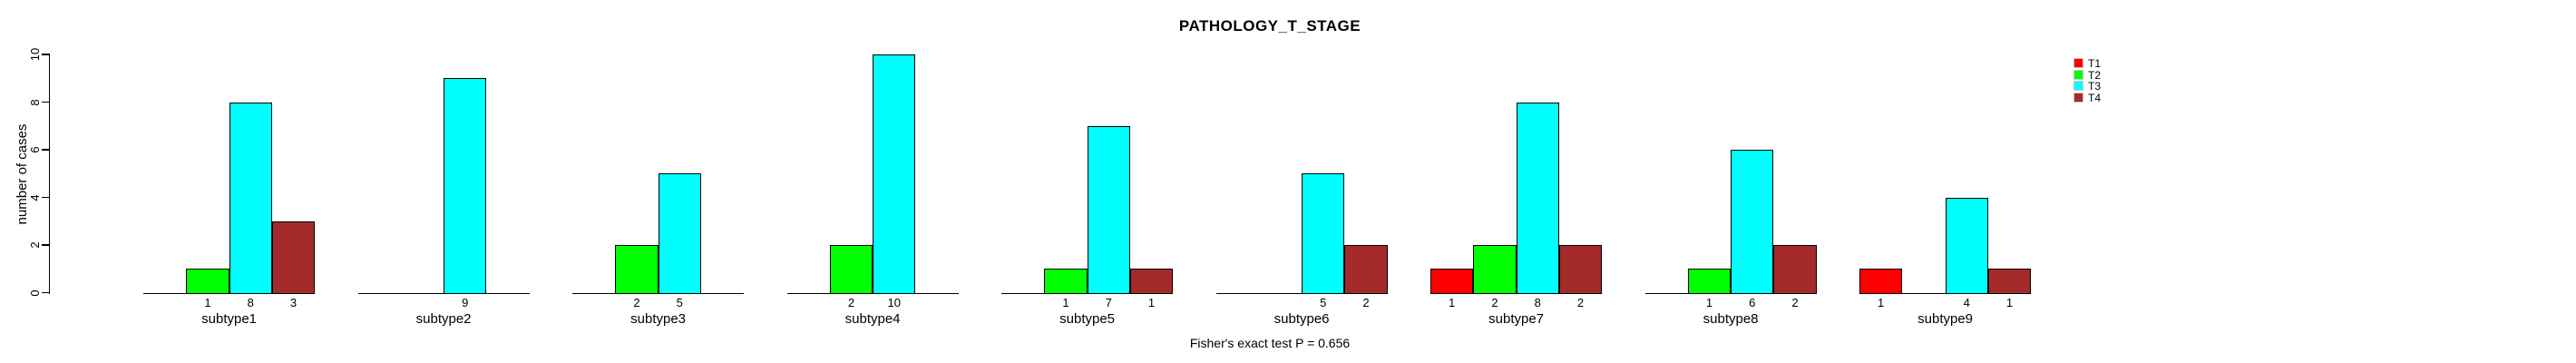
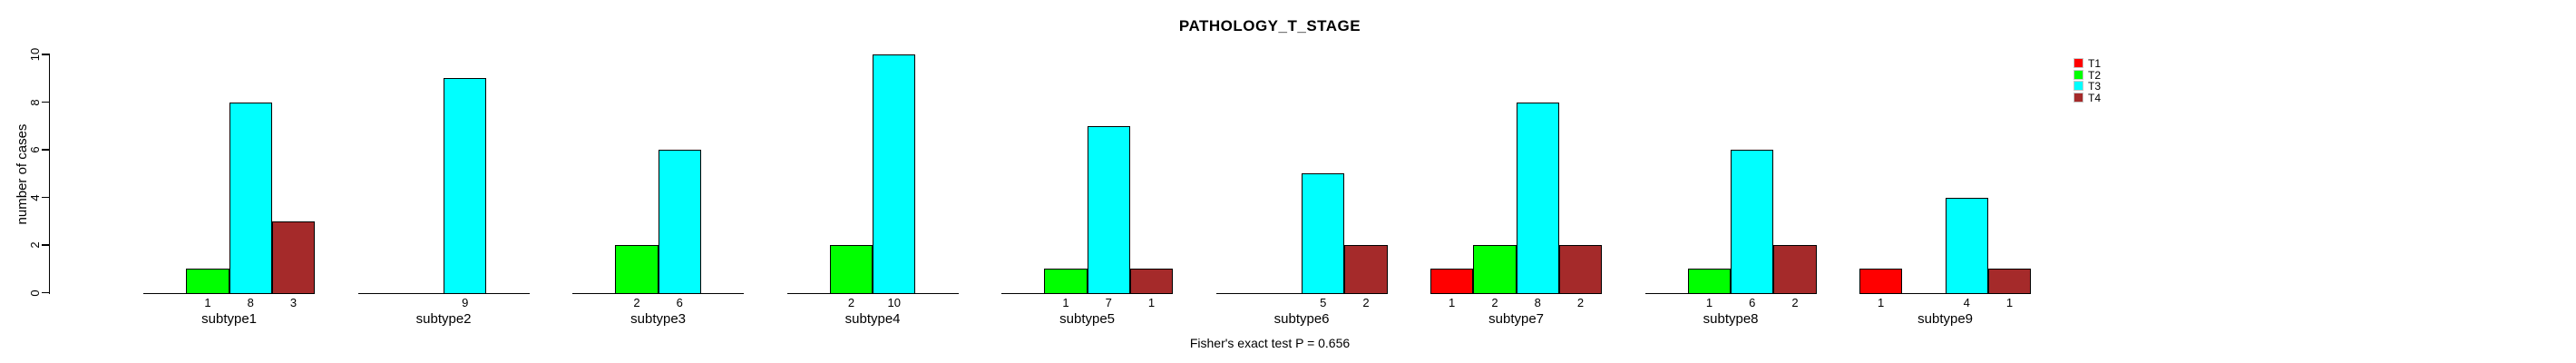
T3/subtype3: 5 -> 6
